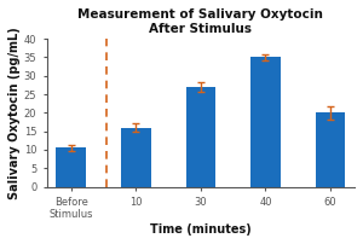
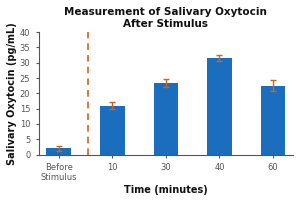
Before Stimulus: 10.5 -> 2.0
30: 27.0 -> 23.5
40: 35.0 -> 31.5
60: 20.0 -> 22.5
